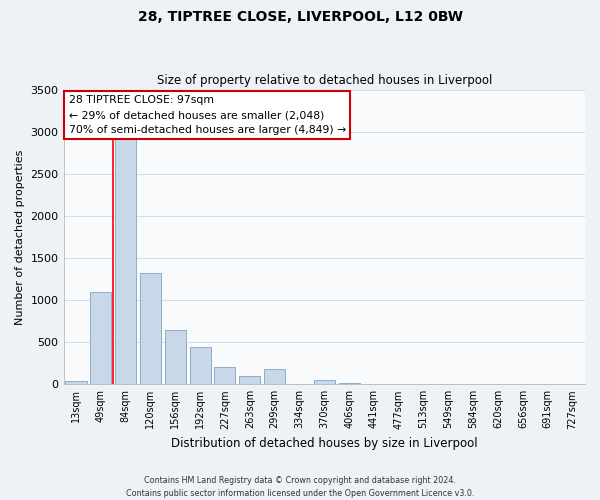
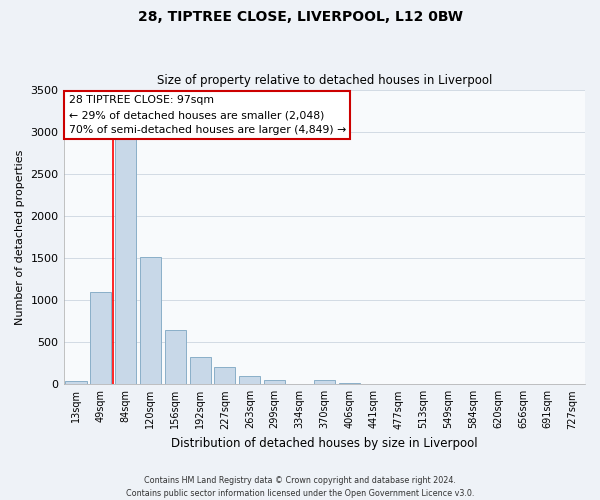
120sqm: 1320 -> 1510
192sqm: 440 -> 330
299sqm: 180 -> 60
